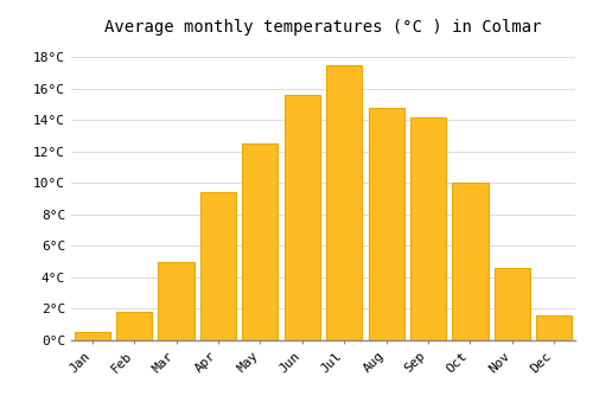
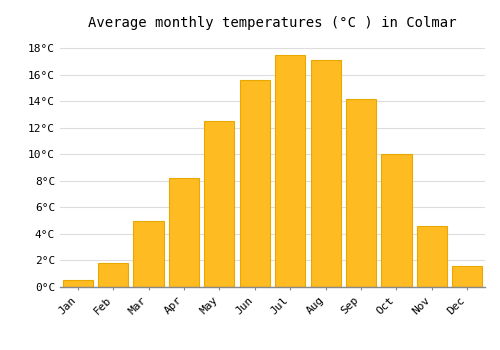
Apr: 9.4°C -> 8.2°C
Aug: 14.8°C -> 17.1°C
